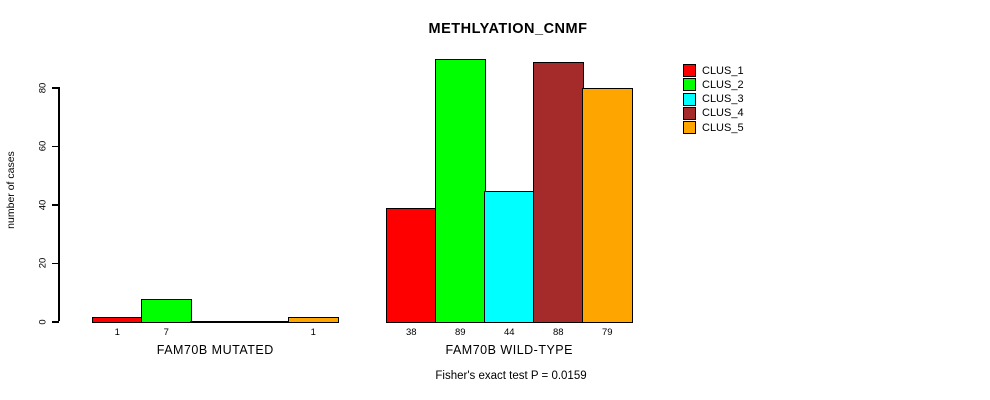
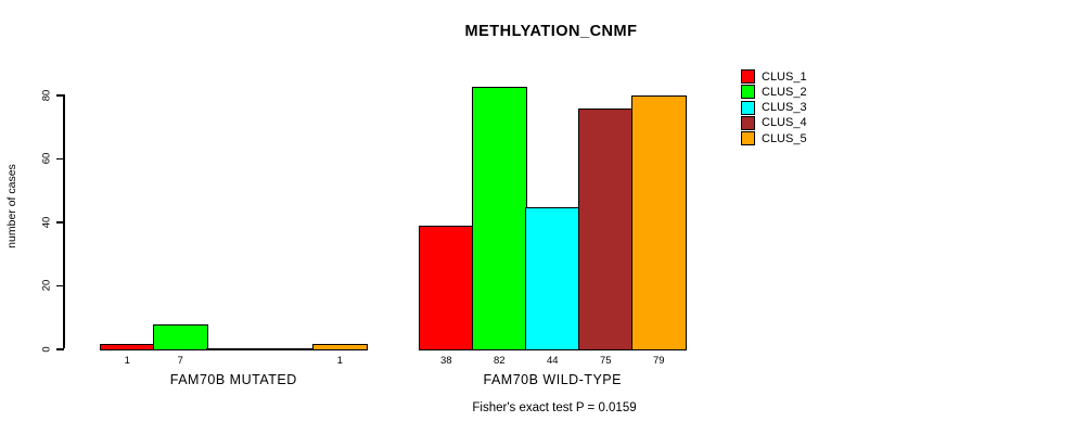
CLUS_2/FAM70B WILD-TYPE: 89 -> 82
CLUS_4/FAM70B WILD-TYPE: 88 -> 75
